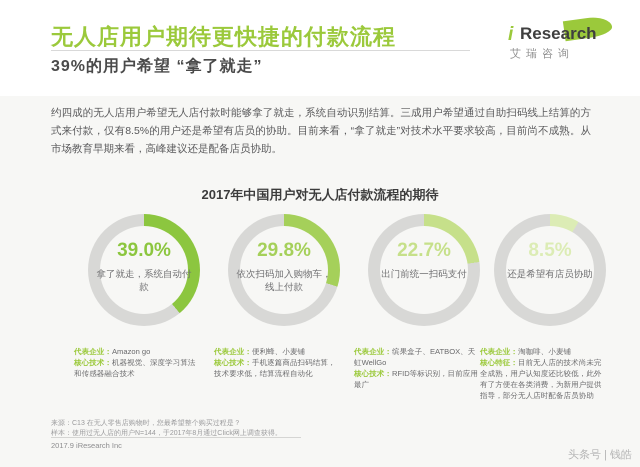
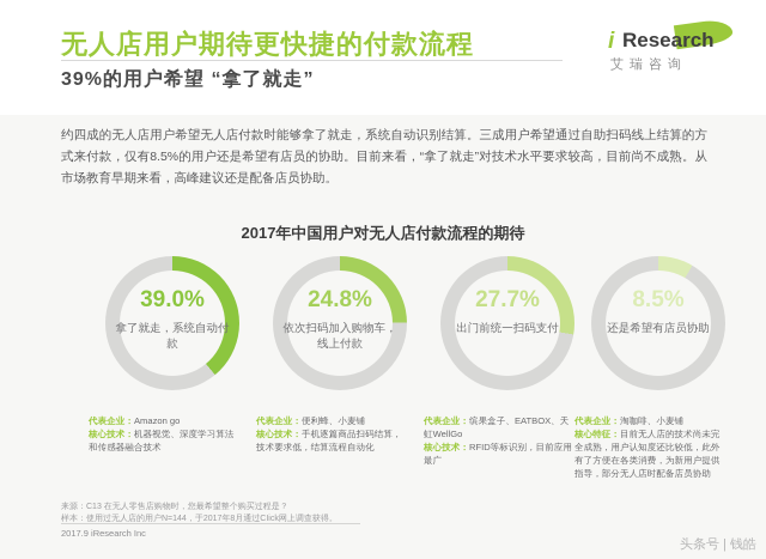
依次扫码加入购物车，线上付款: 29.8% -> 24.8%
出门前统一扫码支付: 22.7% -> 27.7%
